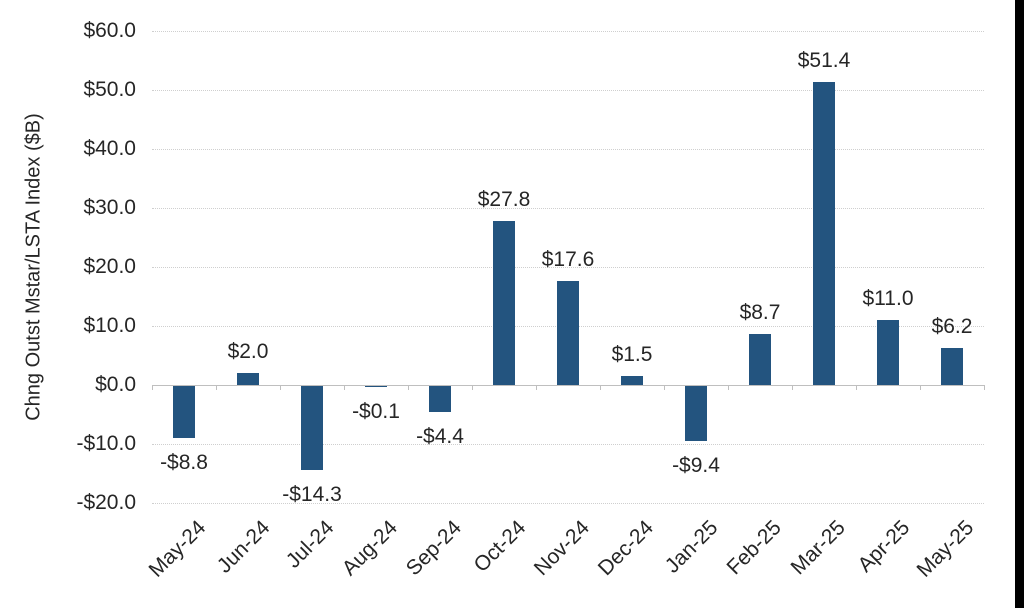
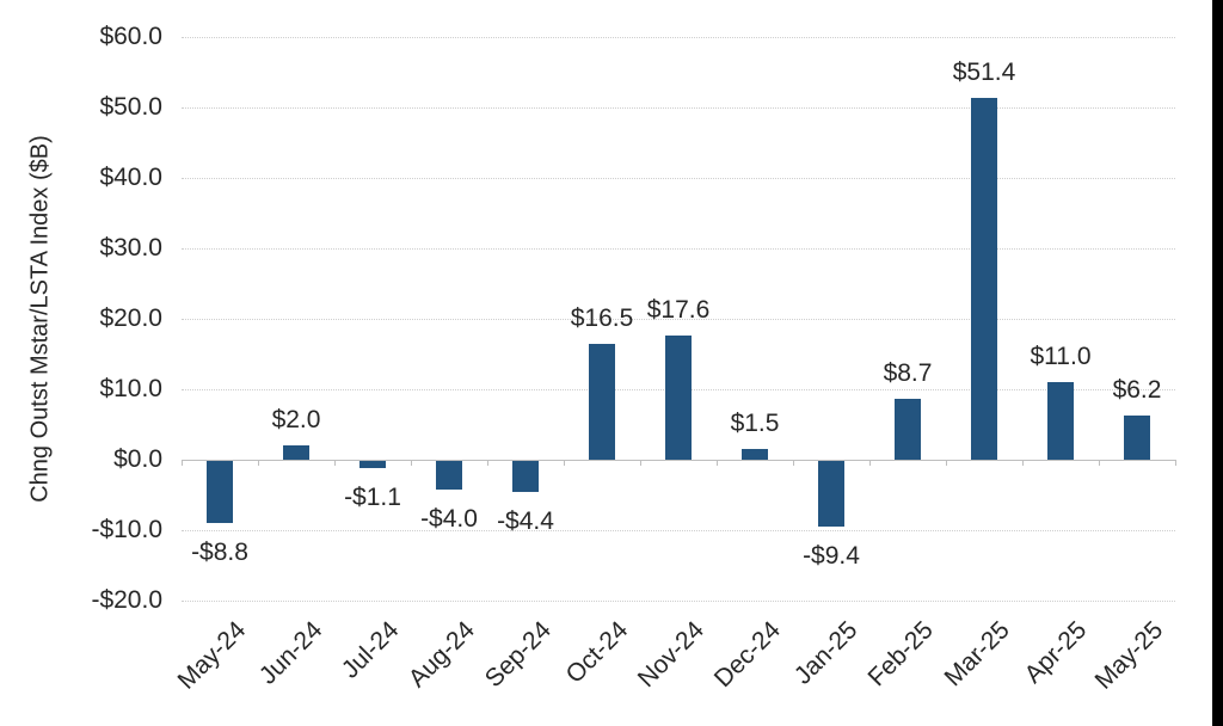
Jul-24: -$14.3 -> -$1.1
Aug-24: -$0.1 -> -$4.0
Oct-24: $27.8 -> $16.5
